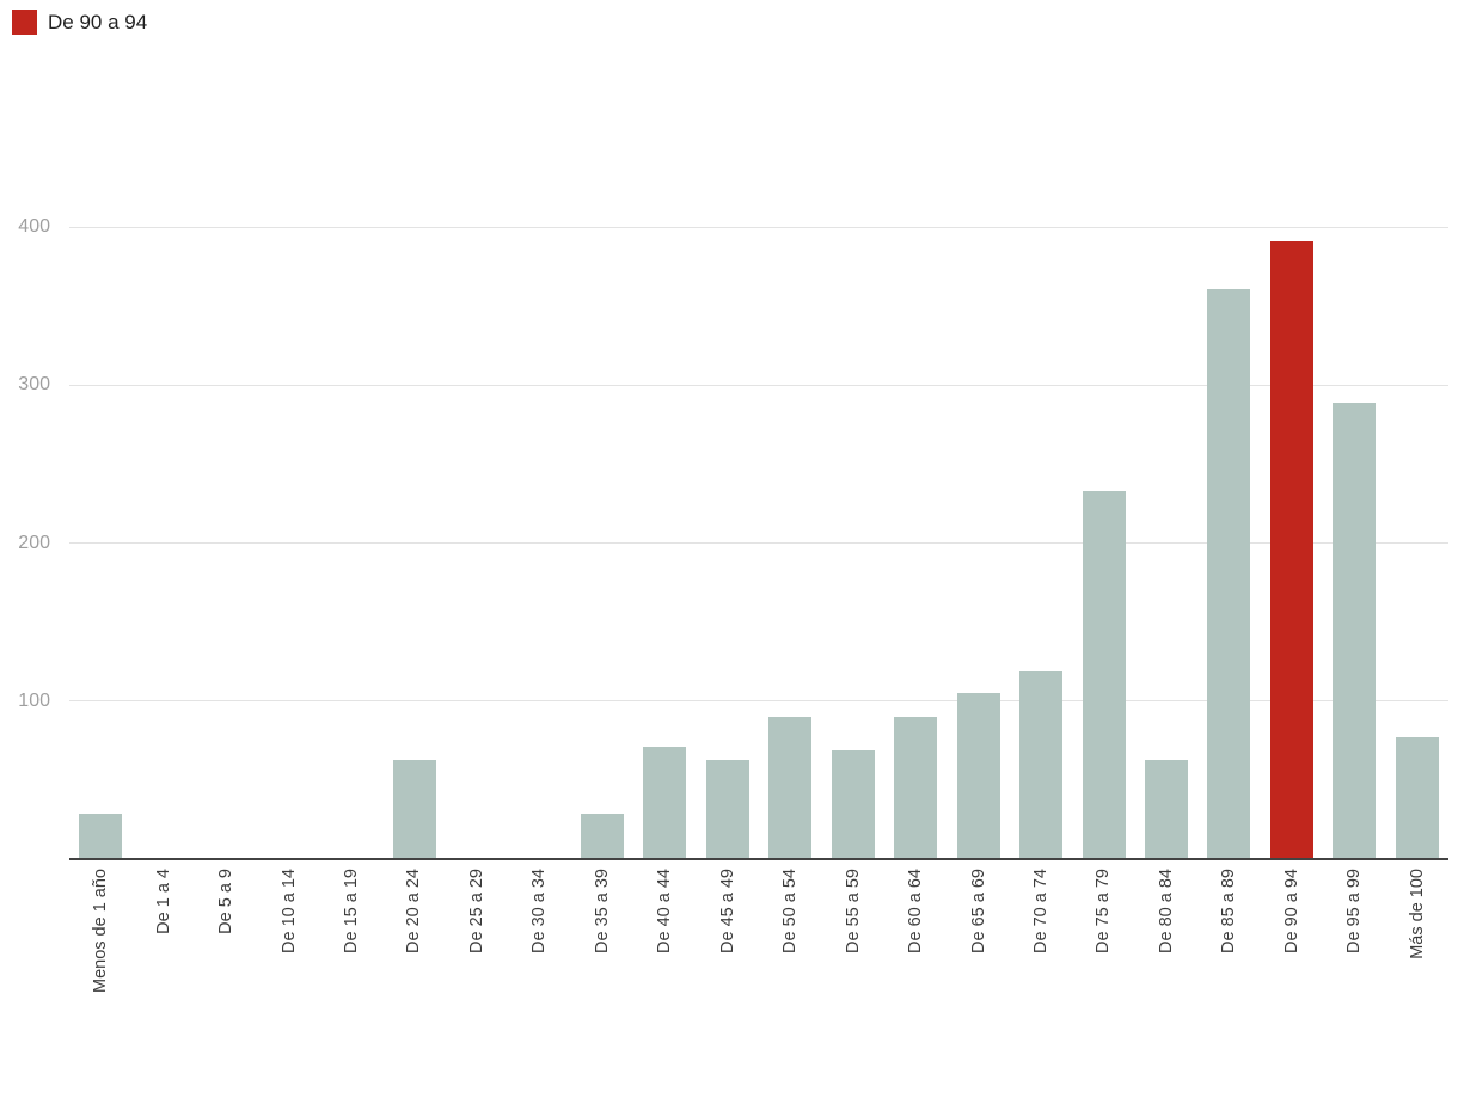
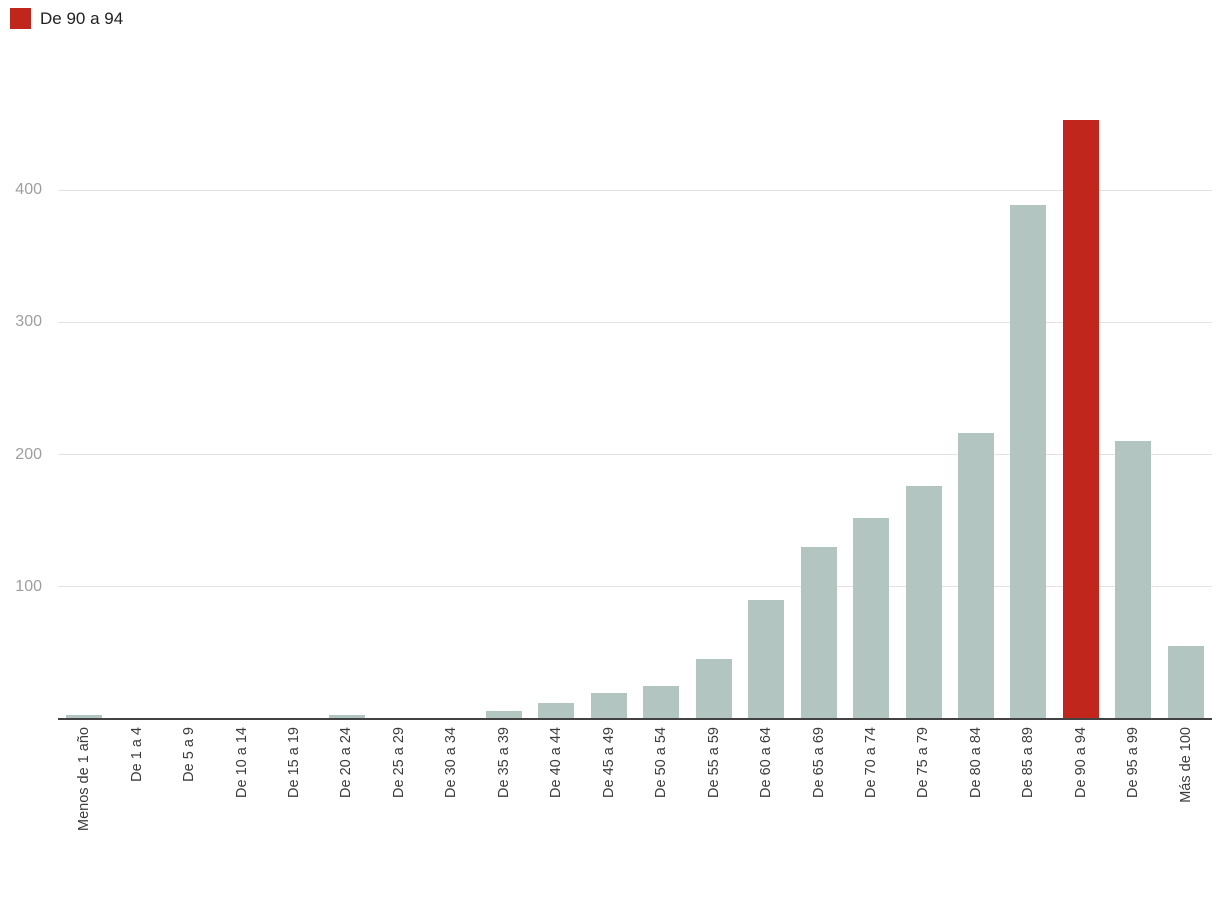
Menos de 1 año: 29 -> 3
De 20 a 24: 63 -> 3
De 35 a 39: 29 -> 6
De 40 a 44: 71 -> 12
De 45 a 49: 63 -> 20
De 50 a 54: 90 -> 25
De 55 a 59: 69 -> 45
De 65 a 69: 105 -> 130
De 70 a 74: 119 -> 152
De 75 a 79: 233 -> 176
De 80 a 84: 63 -> 216
De 85 a 89: 361 -> 389
De 90 a 94: 391 -> 453
De 95 a 99: 289 -> 210
Más de 100: 77 -> 55
